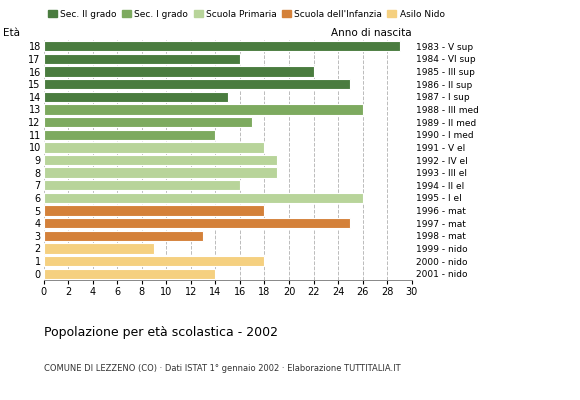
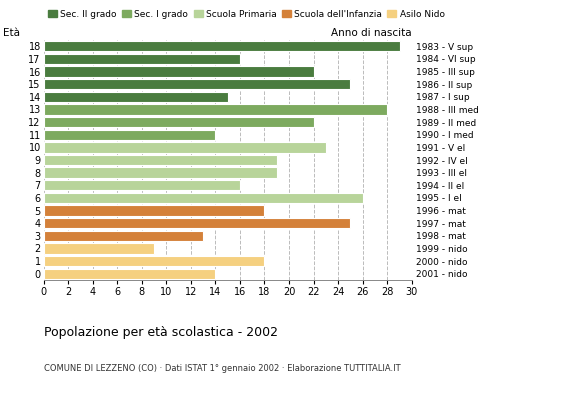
13: 26 -> 28
12: 17 -> 22
10: 18 -> 23
